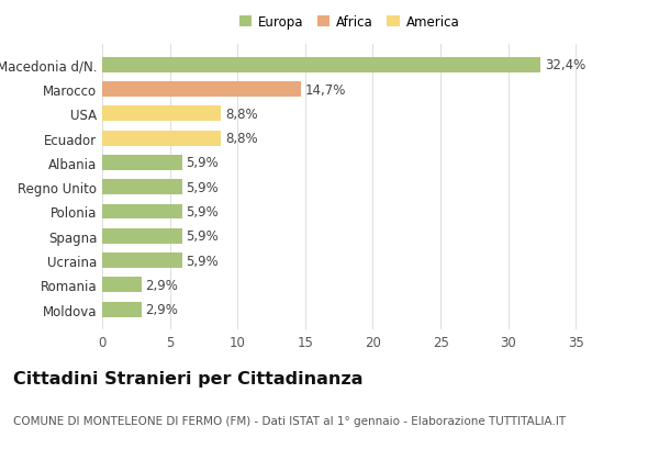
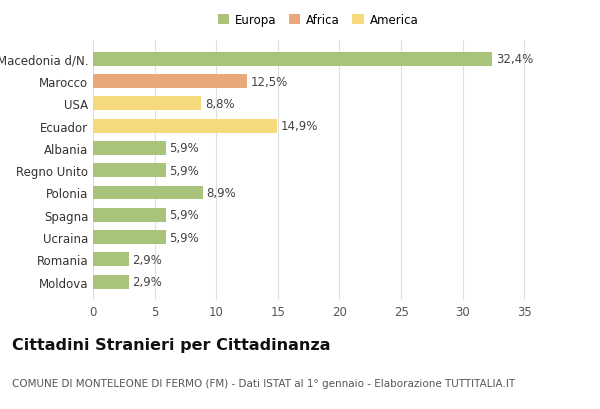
Marocco: 14,7% -> 12,5%
Ecuador: 8,8% -> 14,9%
Polonia: 5,9% -> 8,9%
